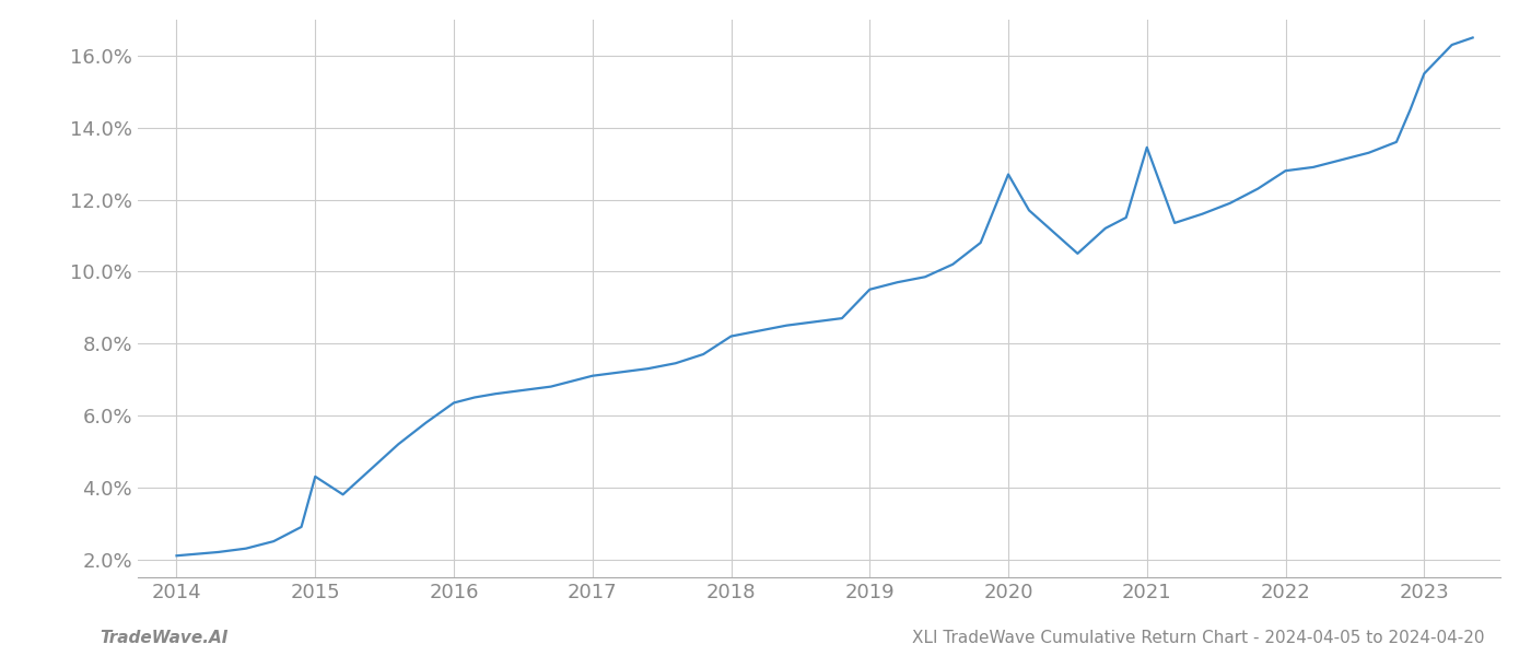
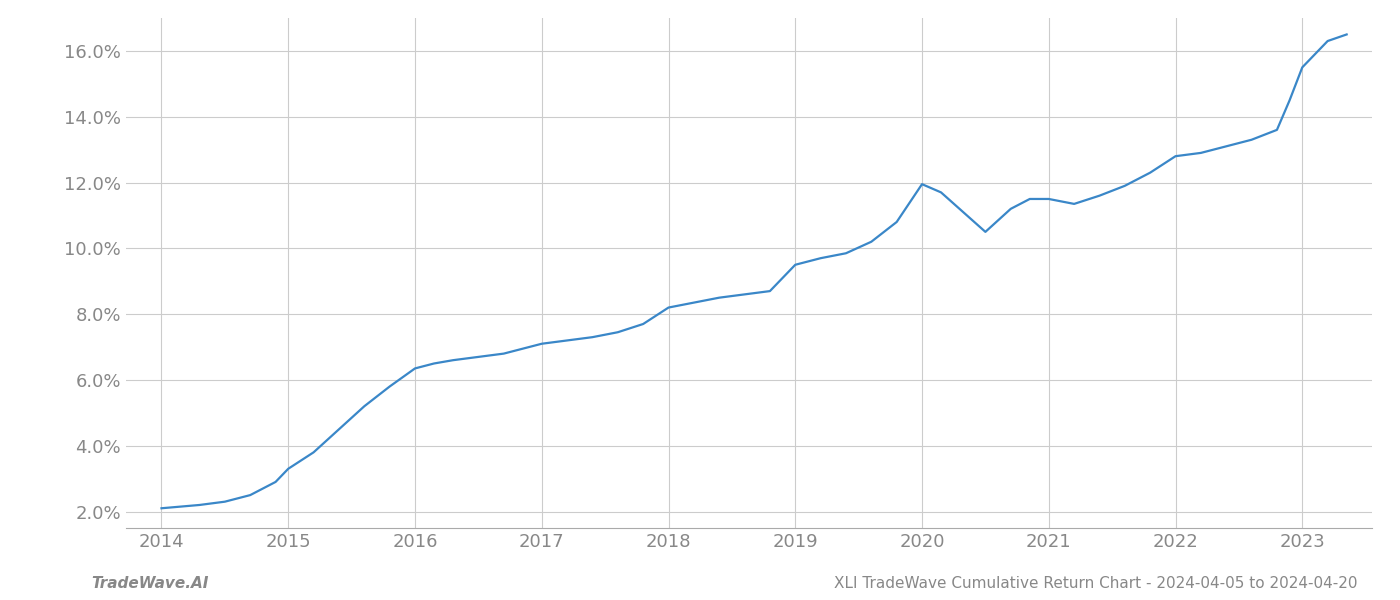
2015: 4.30% -> 3.30%
2020: 12.70% -> 11.95%
2021: 13.45% -> 11.50%
